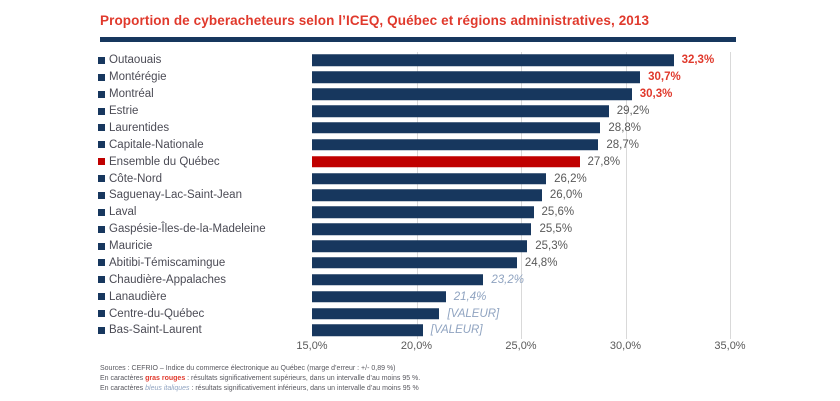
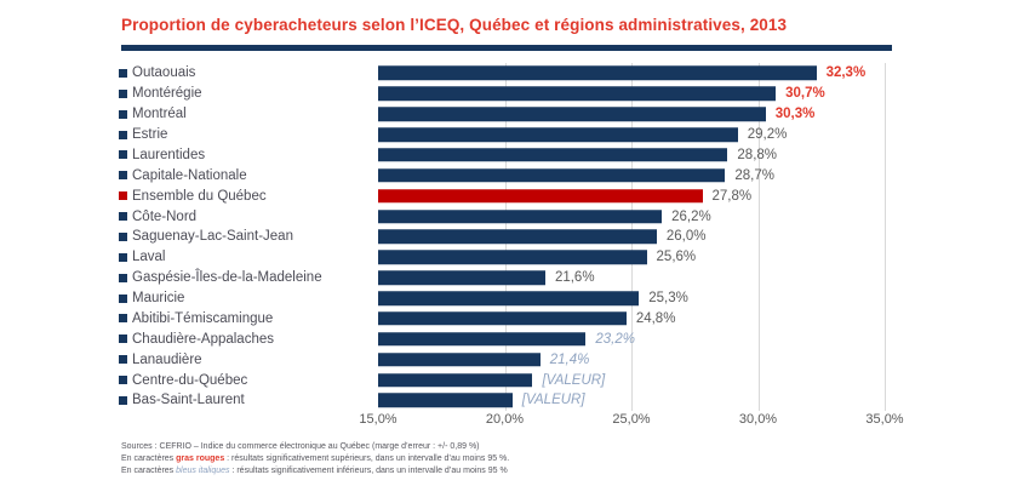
Gaspésie-Îles-de-la-Madeleine: 25,5% -> 21,6%
